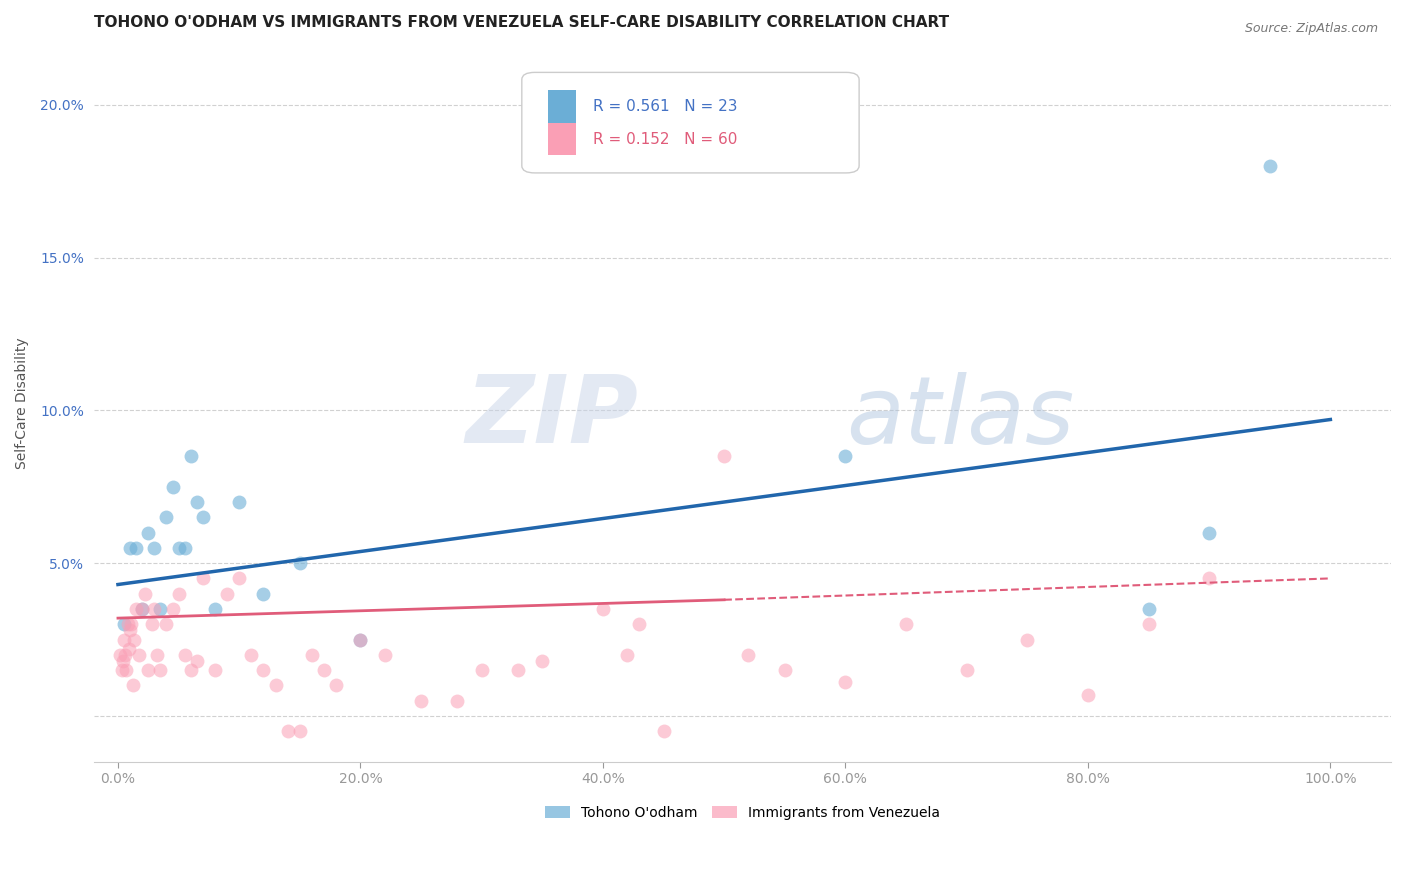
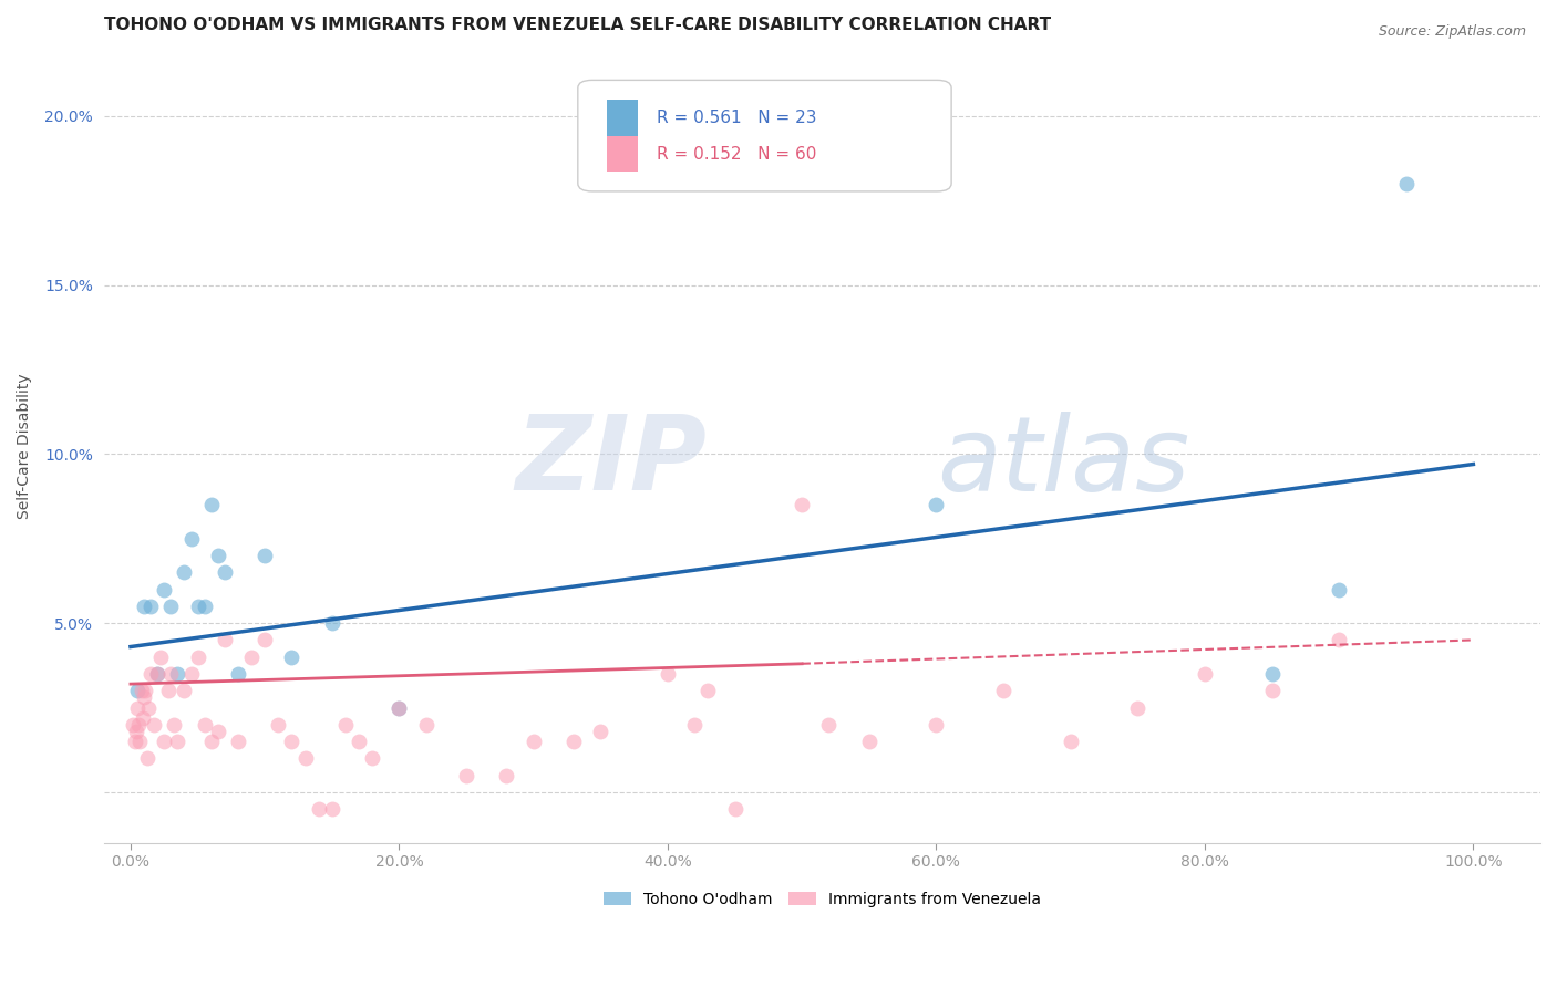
Immigrants from Venezuela/60.0%: 1.1% -> 2.0%
Immigrants from Venezuela/80.0%: 0.7% -> 3.5%
